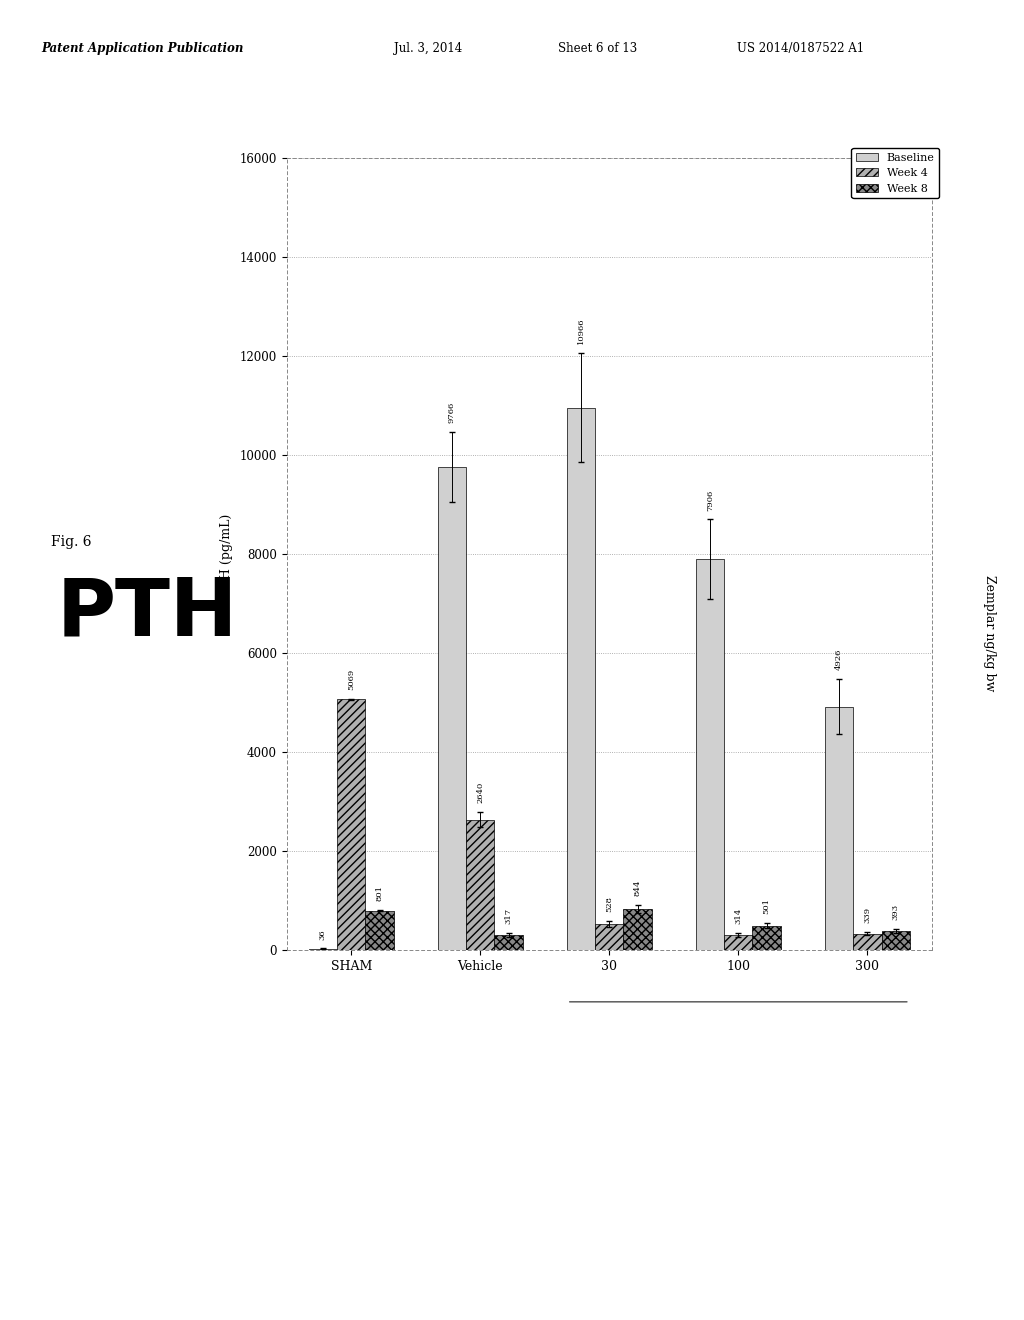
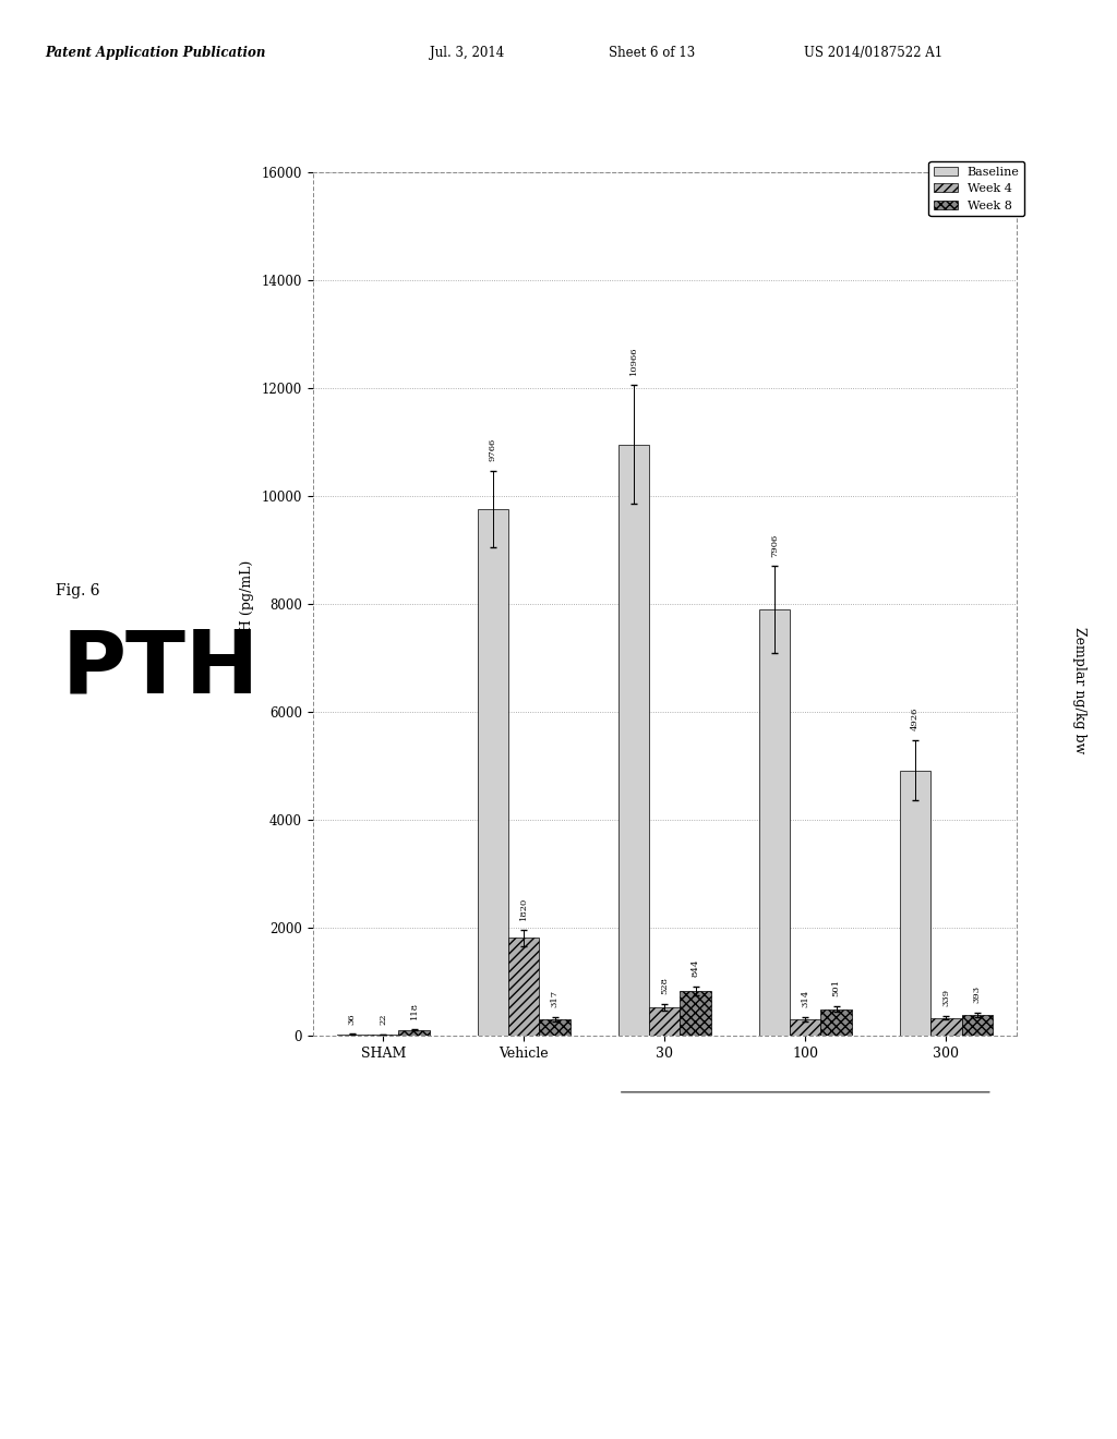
Week 4/SHAM: 5069 -> 22
Week 8/SHAM: 801 -> 118
Week 4/Vehicle: 2640 -> 1820
